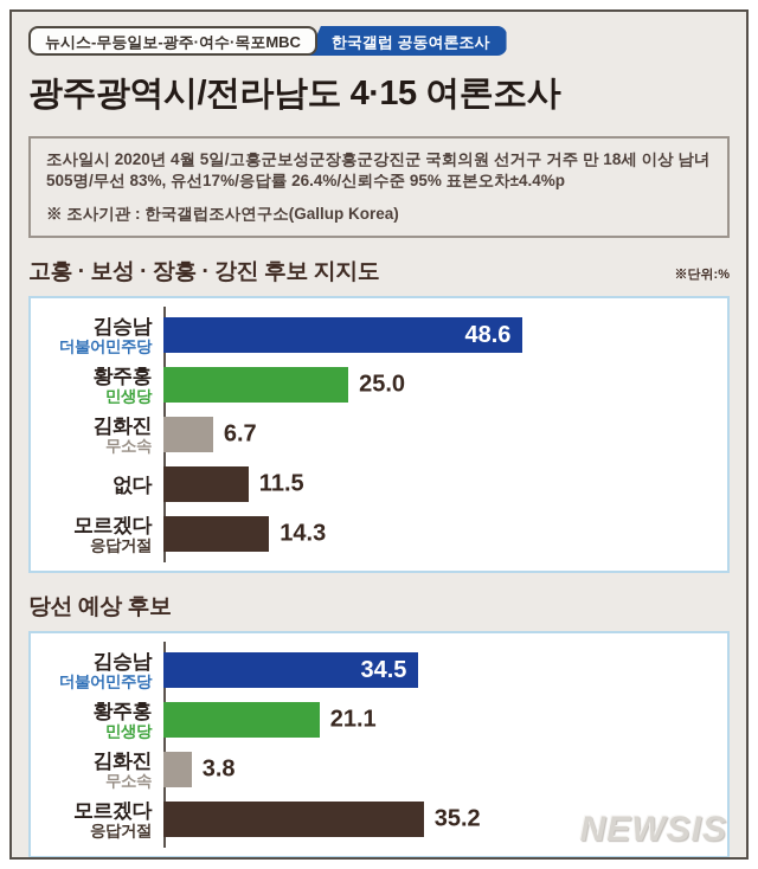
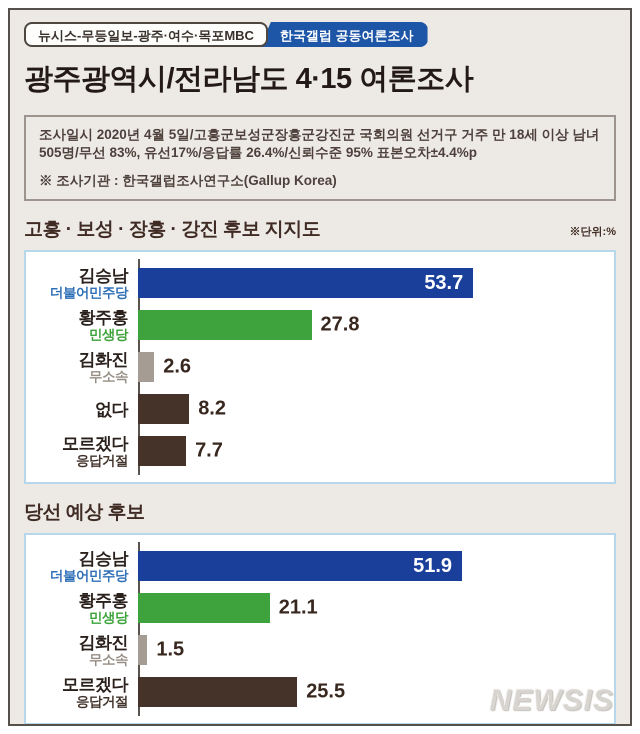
고흥 · 보성 · 장흥 · 강진 후보 지지도/김승남: 48.6 -> 53.7
고흥 · 보성 · 장흥 · 강진 후보 지지도/황주홍: 25.0 -> 27.8
고흥 · 보성 · 장흥 · 강진 후보 지지도/김화진: 6.7 -> 2.6
고흥 · 보성 · 장흥 · 강진 후보 지지도/없다: 11.5 -> 8.2
고흥 · 보성 · 장흥 · 강진 후보 지지도/모르겠다: 14.3 -> 7.7
당선 예상 후보/김승남: 34.5 -> 51.9
당선 예상 후보/김화진: 3.8 -> 1.5
당선 예상 후보/모르겠다: 35.2 -> 25.5
